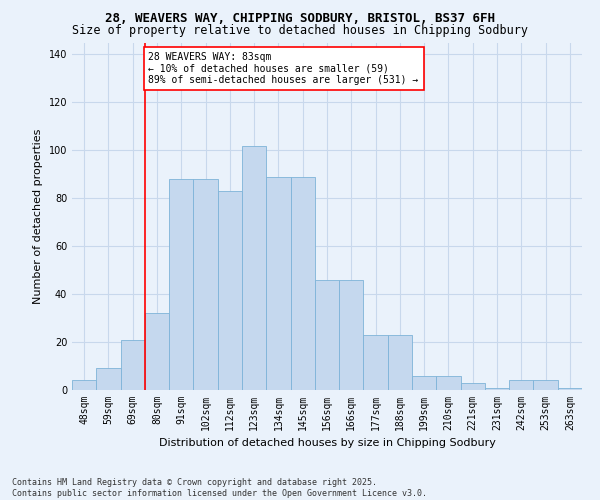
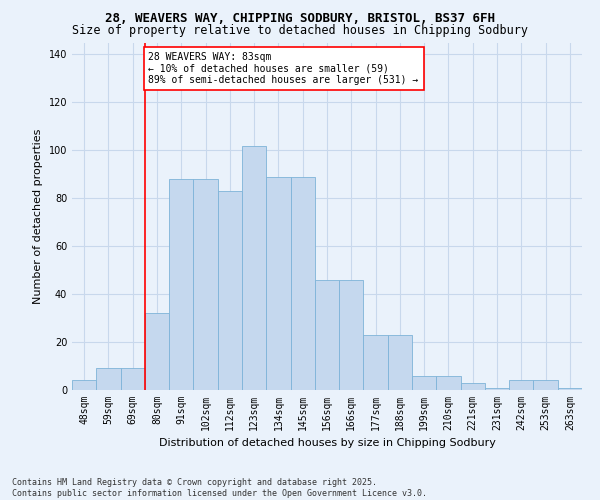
69sqm: 21 -> 9
